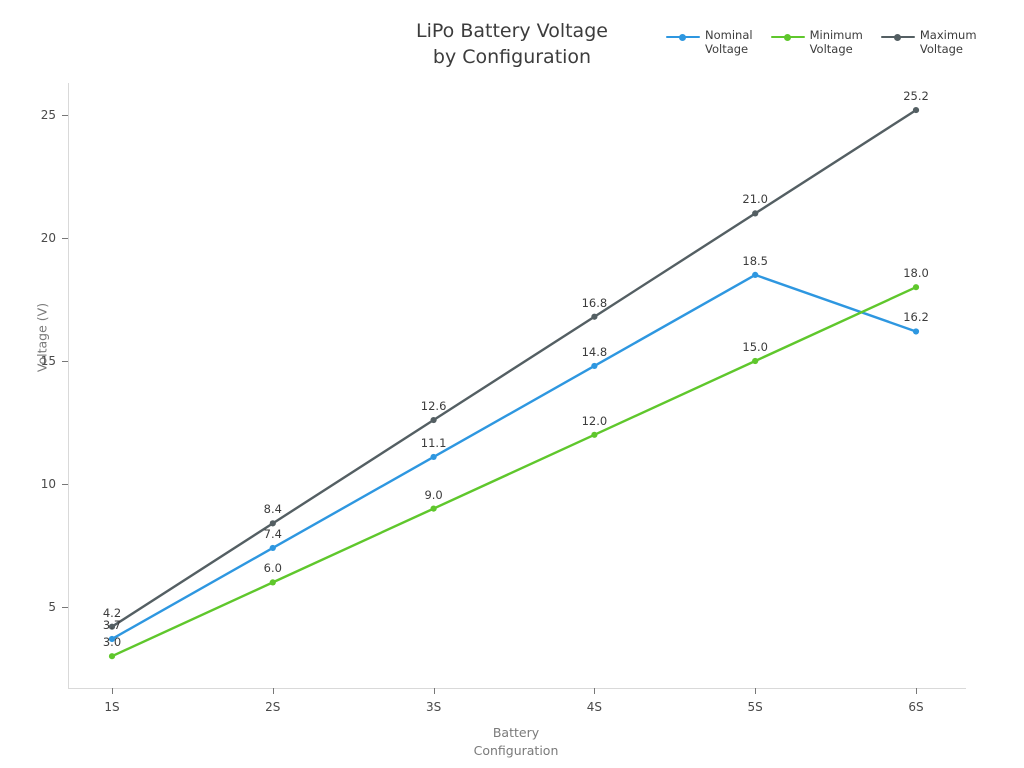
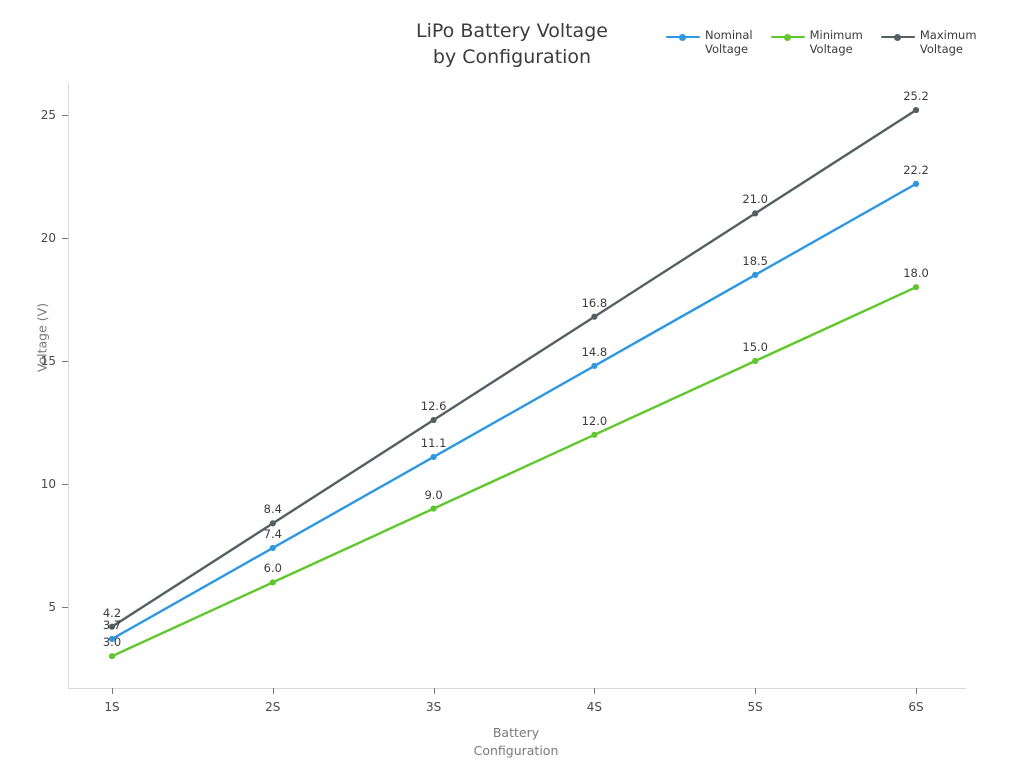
Nominal Voltage/6S: 16.2 -> 22.2
